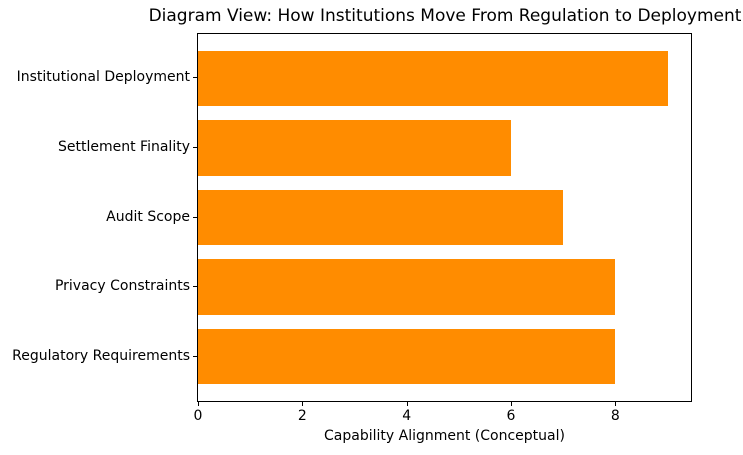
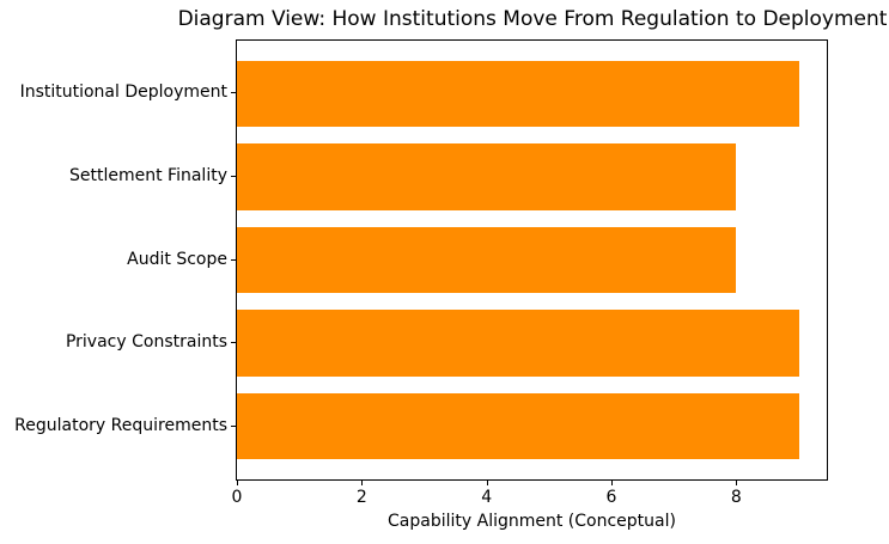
Settlement Finality: 6 -> 8
Audit Scope: 7 -> 8
Privacy Constraints: 8 -> 9
Regulatory Requirements: 8 -> 9
